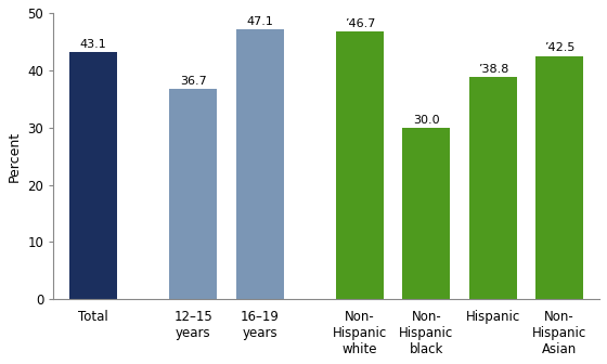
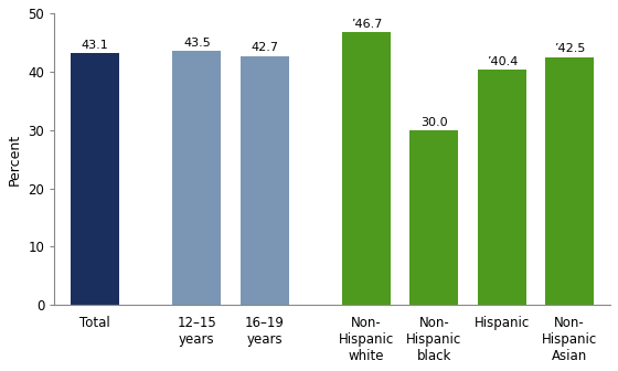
12–15 years: 36.7 -> 43.5
16–19 years: 47.1 -> 42.7
Hispanic: ’38.8 -> ’40.4
